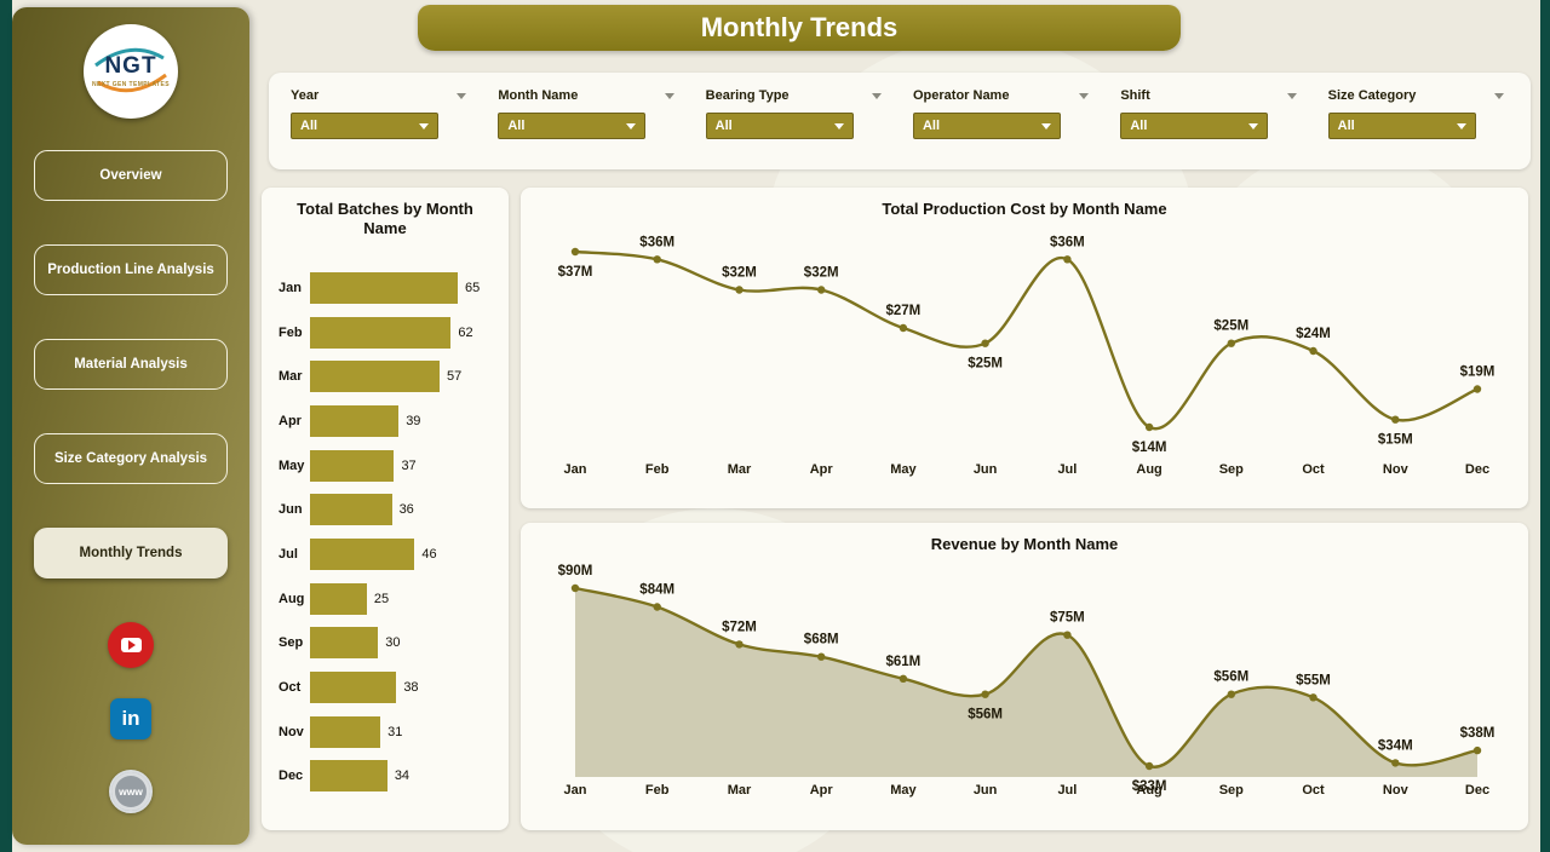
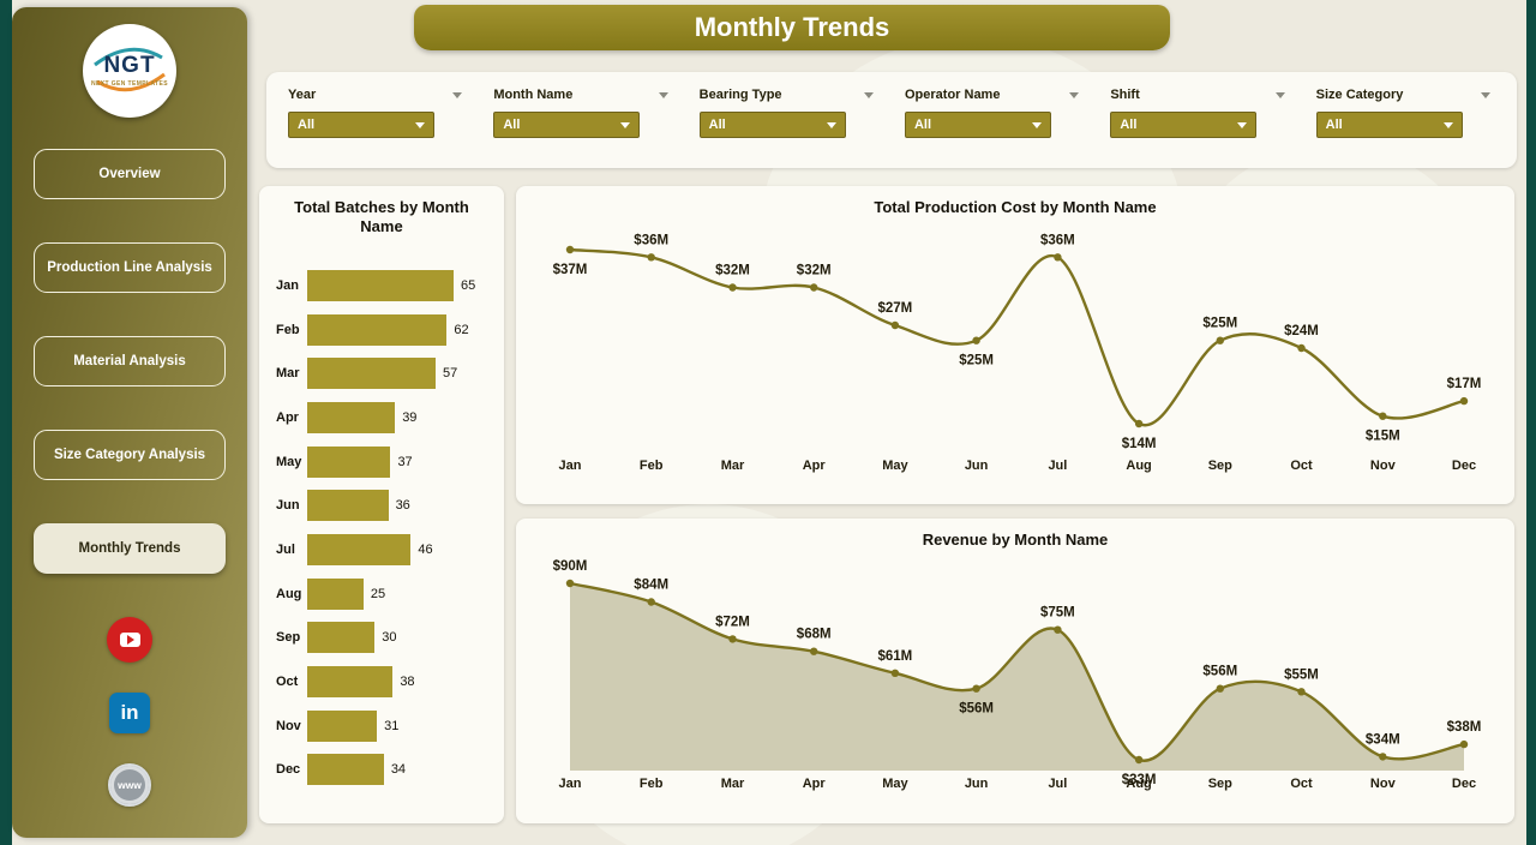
Total Production Cost by Month Name/Dec: $19M -> $17M
